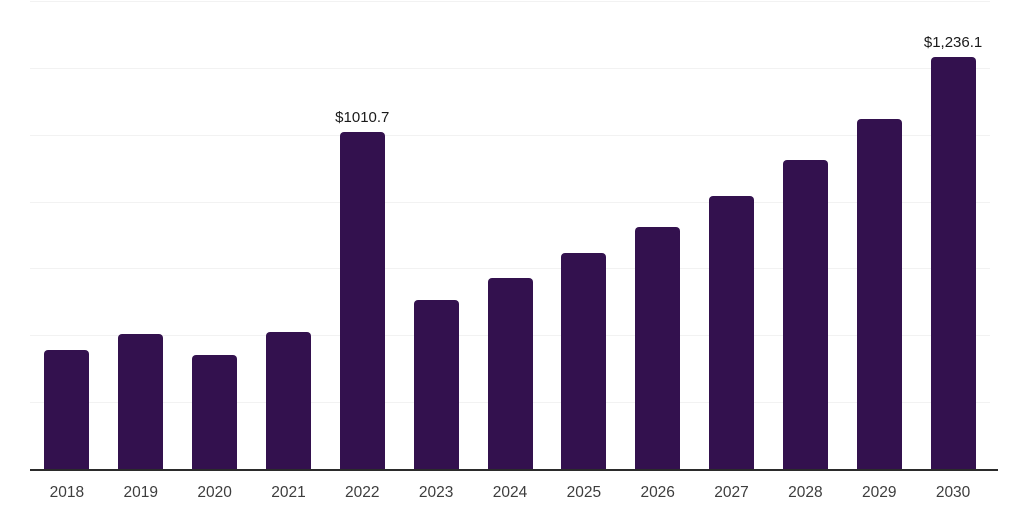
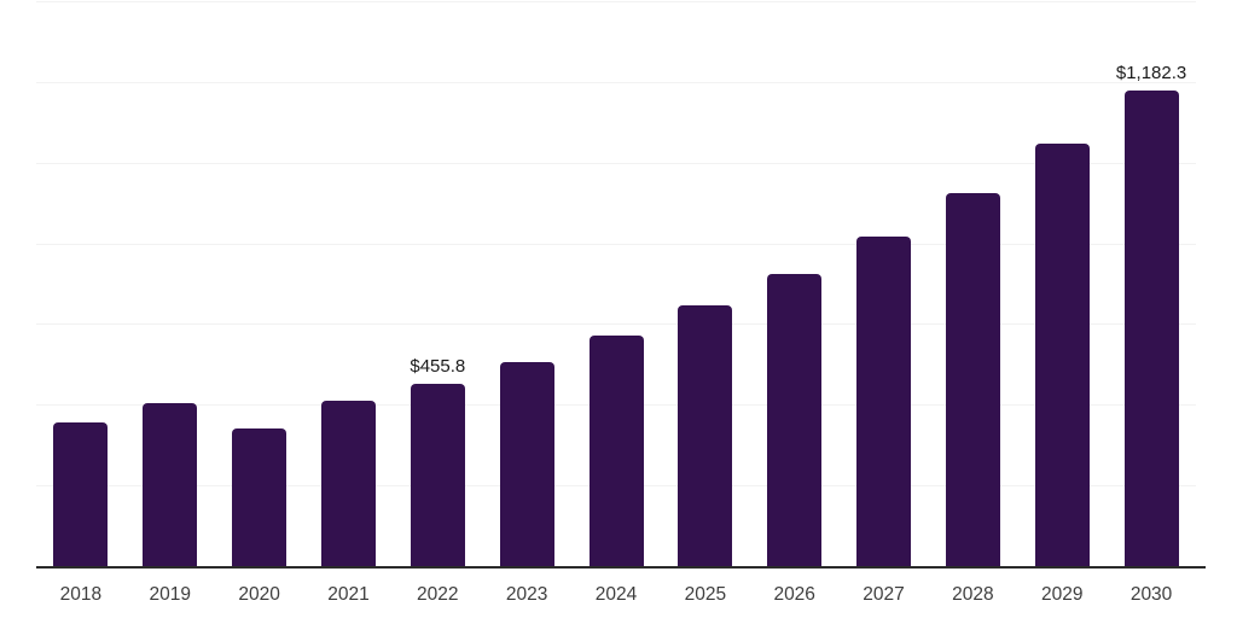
2022: $1010.7 -> $455.8
2030: $1,236.1 -> $1,182.3
